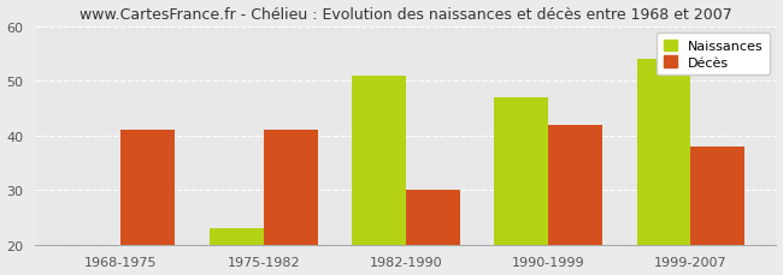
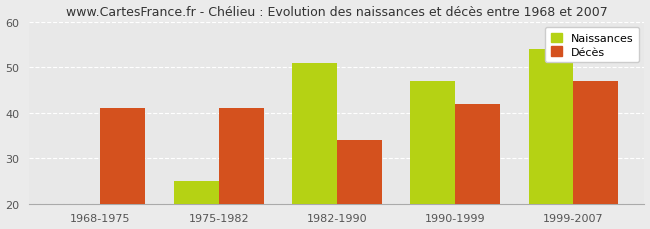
Naissances/1975-1982: 23 -> 25
Décès/1982-1990: 30 -> 34
Décès/1999-2007: 38 -> 47
